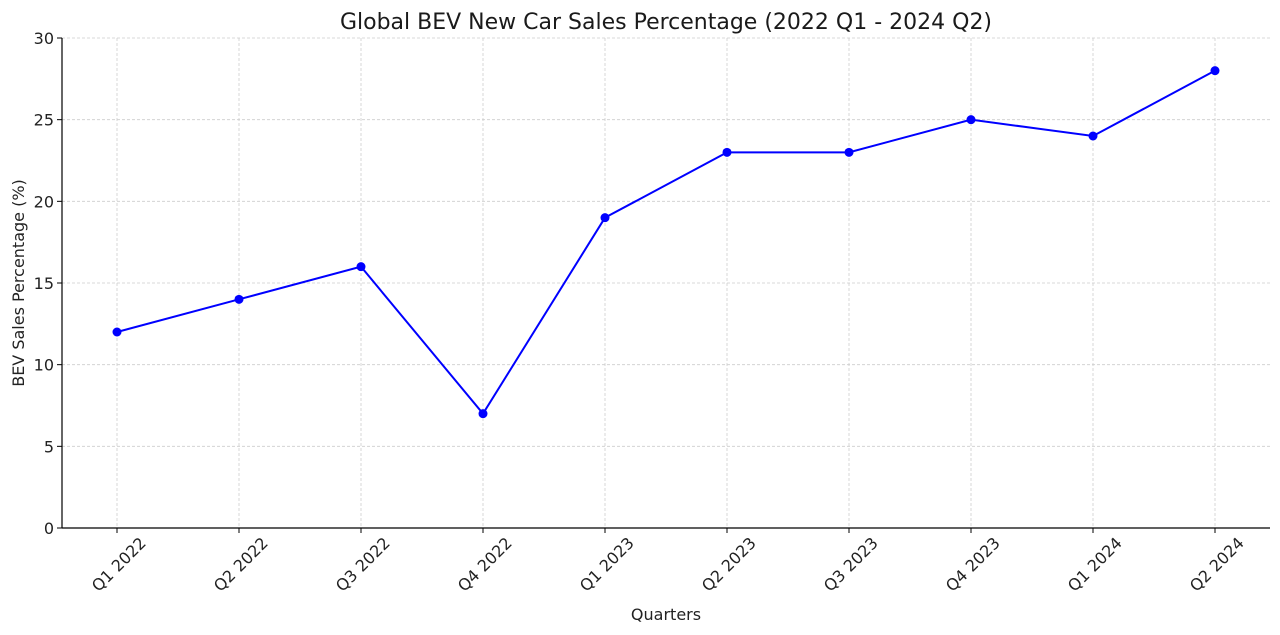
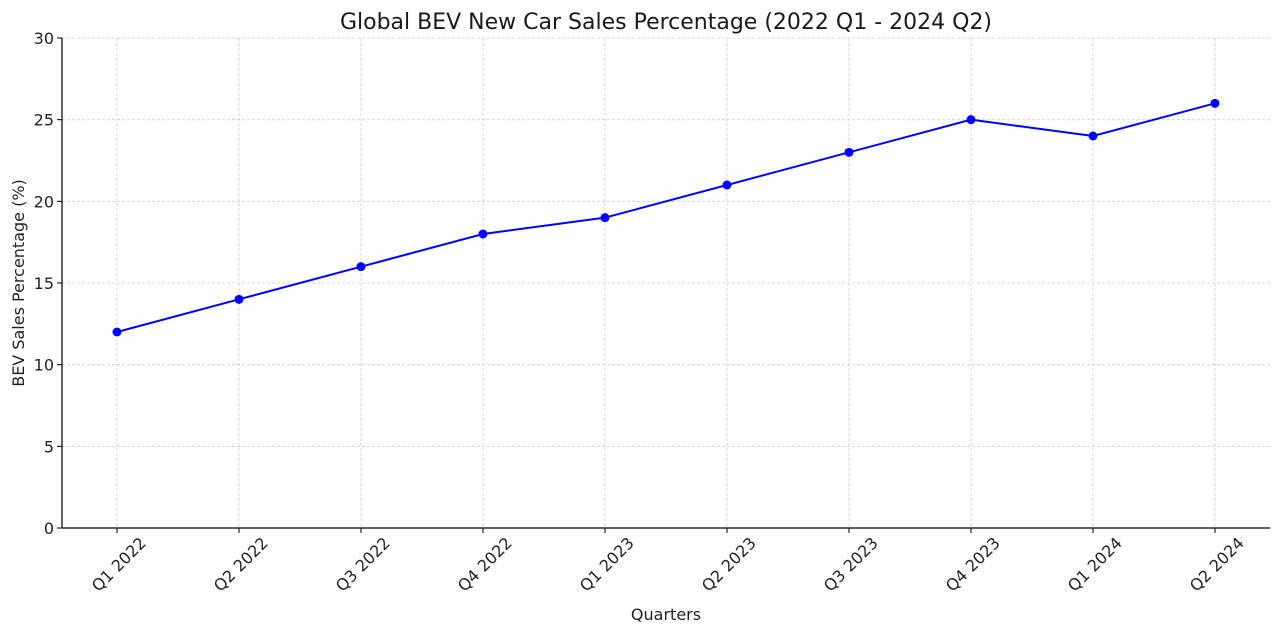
Q4 2022: 7 -> 18
Q2 2023: 23 -> 21
Q2 2024: 28 -> 26
